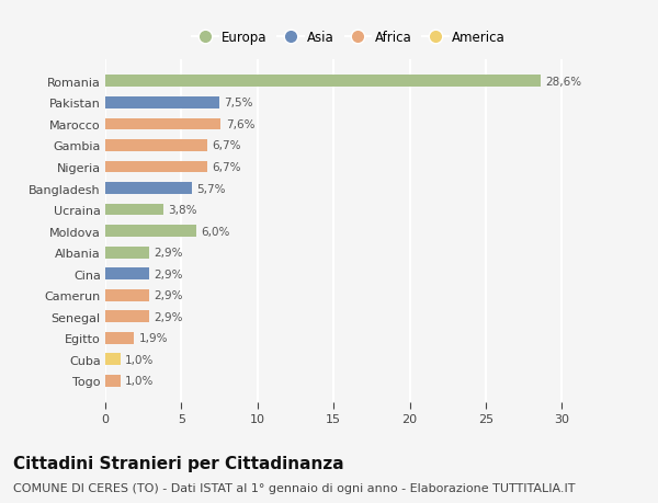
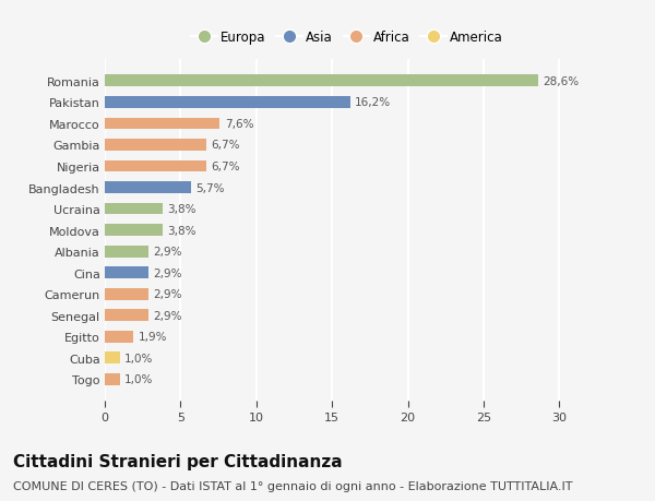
Pakistan: 7,5% -> 16,2%
Moldova: 6,0% -> 3,8%
